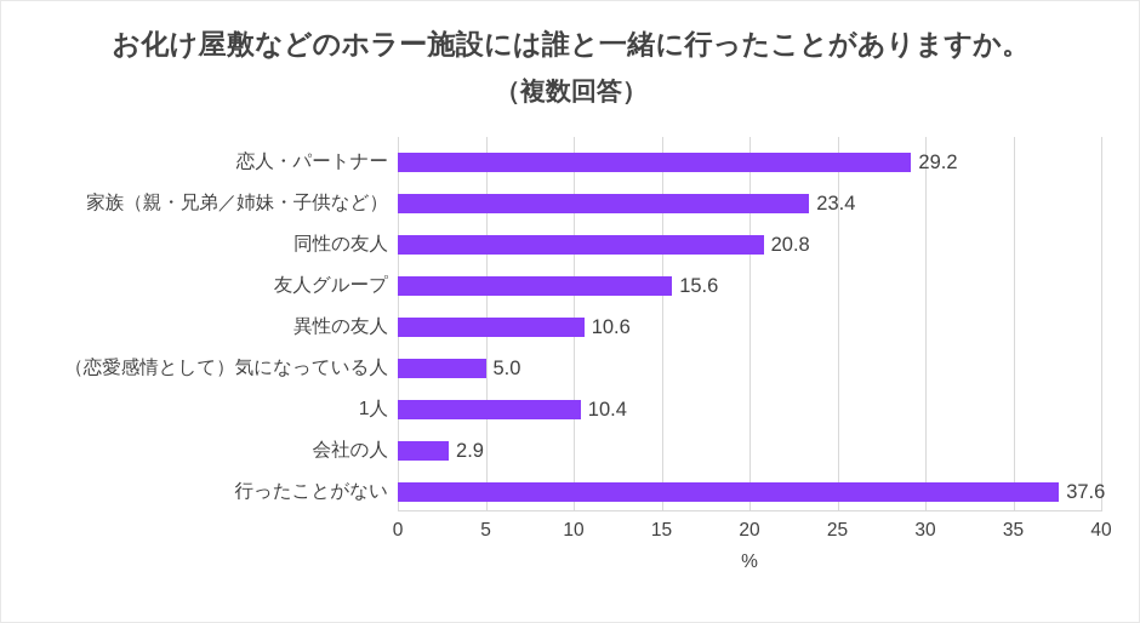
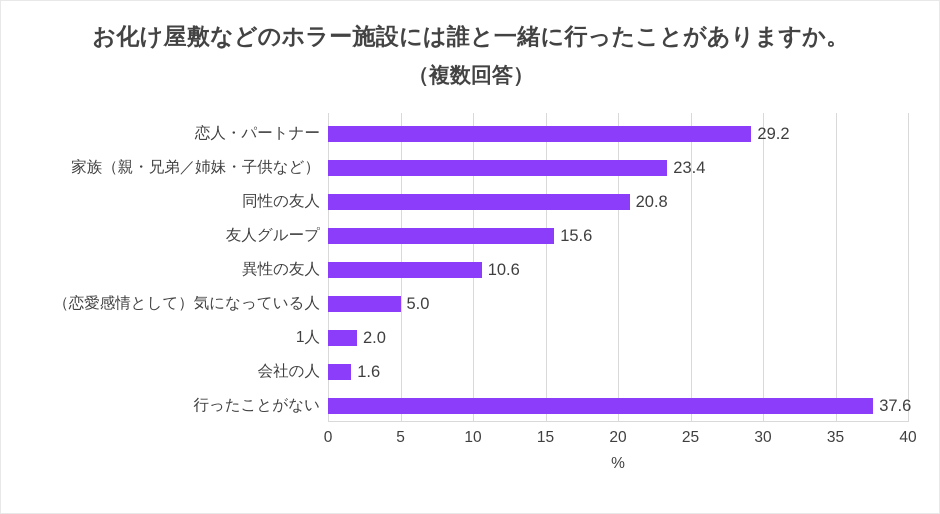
1人: 10.4 -> 2.0
会社の人: 2.9 -> 1.6
